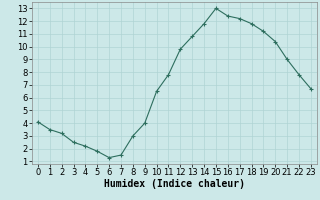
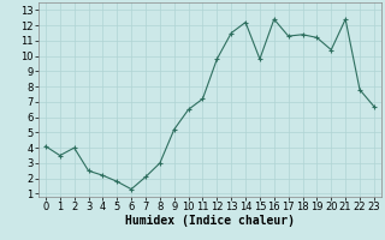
2: 3.2 -> 4.0
7: 1.5 -> 2.1
9: 4.0 -> 5.2
11: 7.8 -> 7.2
13: 10.8 -> 11.5
14: 11.8 -> 12.2
15: 13.0 -> 9.8
17: 12.2 -> 11.3
18: 11.8 -> 11.4
21: 9.0 -> 12.4
